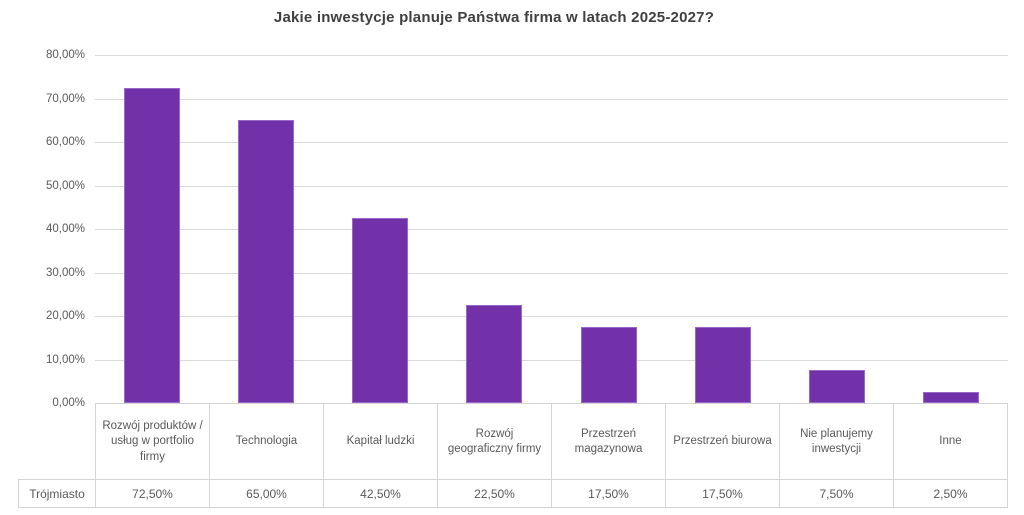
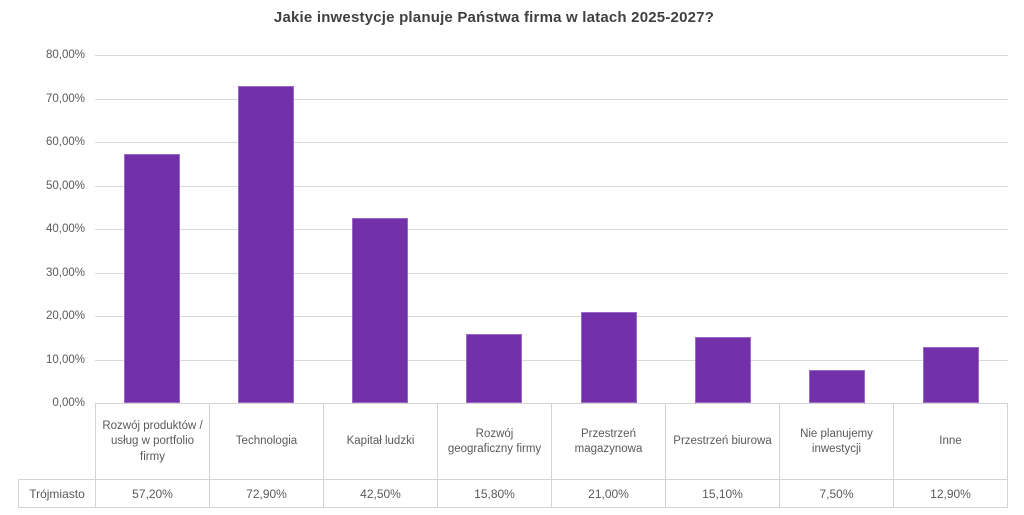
Rozwój produktów / usług w portfolio firmy: 72,50% -> 57,20%
Technologia: 65,00% -> 72,90%
Rozwój geograficzny firmy: 22,50% -> 15,80%
Przestrzeń magazynowa: 17,50% -> 21,00%
Przestrzeń biurowa: 17,50% -> 15,10%
Inne: 2,50% -> 12,90%
